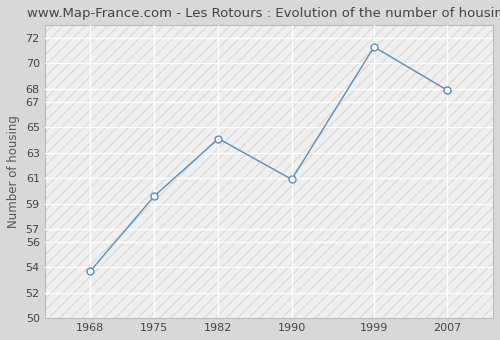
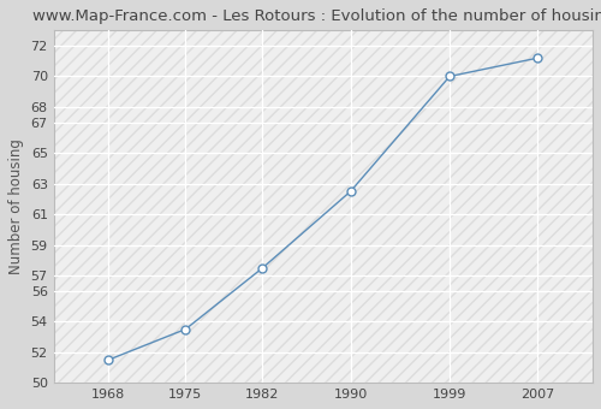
1968: 53.7 -> 51.5
1975: 59.6 -> 53.5
1982: 64.1 -> 57.5
1990: 60.9 -> 62.5
1999: 71.3 -> 70.0
2007: 67.9 -> 71.2
